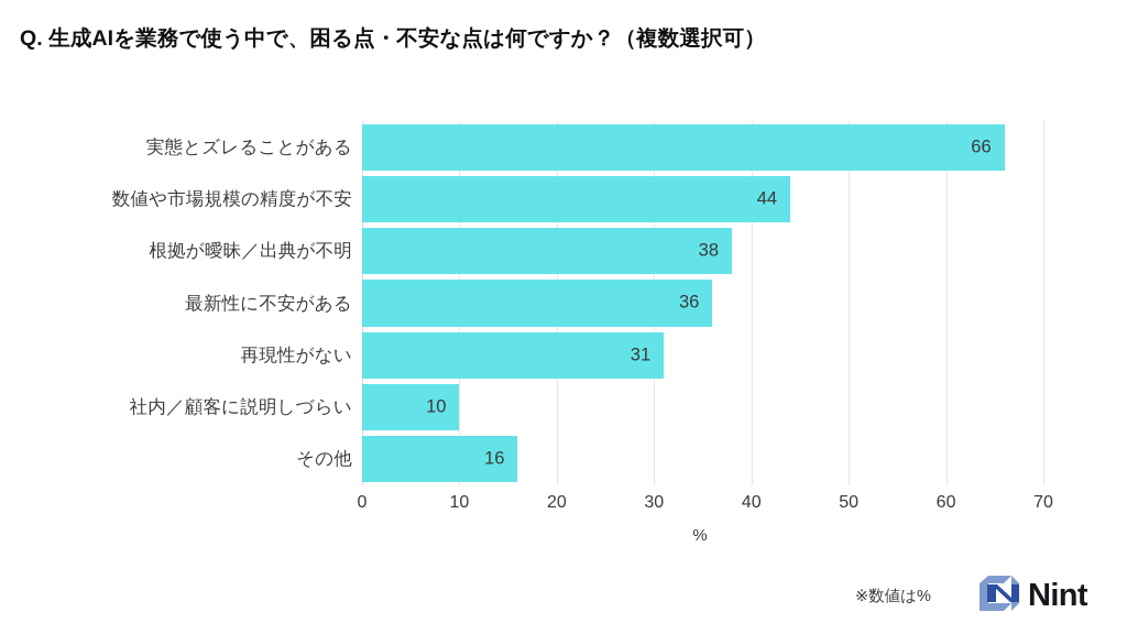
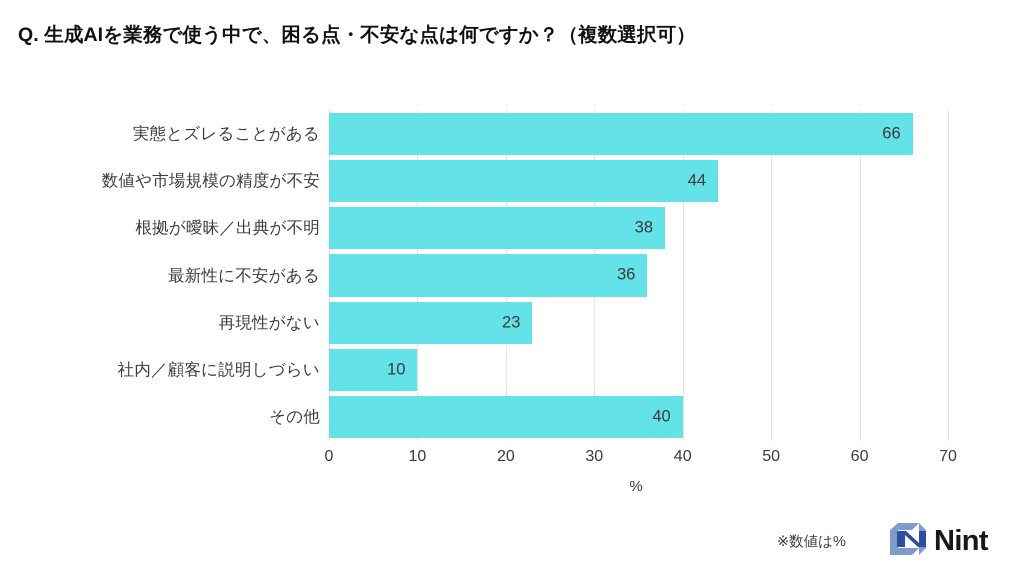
再現性がない: 31 -> 23
その他: 16 -> 40
